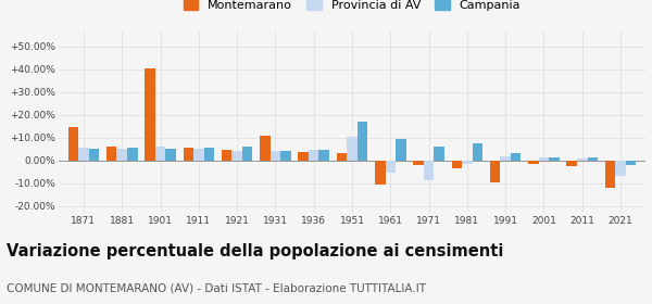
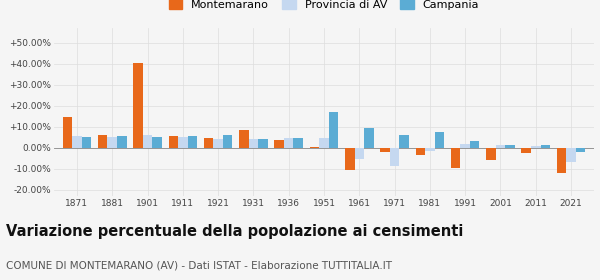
Montemarano/1931: 11.0% -> 8.5%
Montemarano/1951: 3.0% -> 0.5%
Provincia di AV/1951: 10.5% -> 4.5%
Montemarano/2001: -1.5% -> -6.0%
